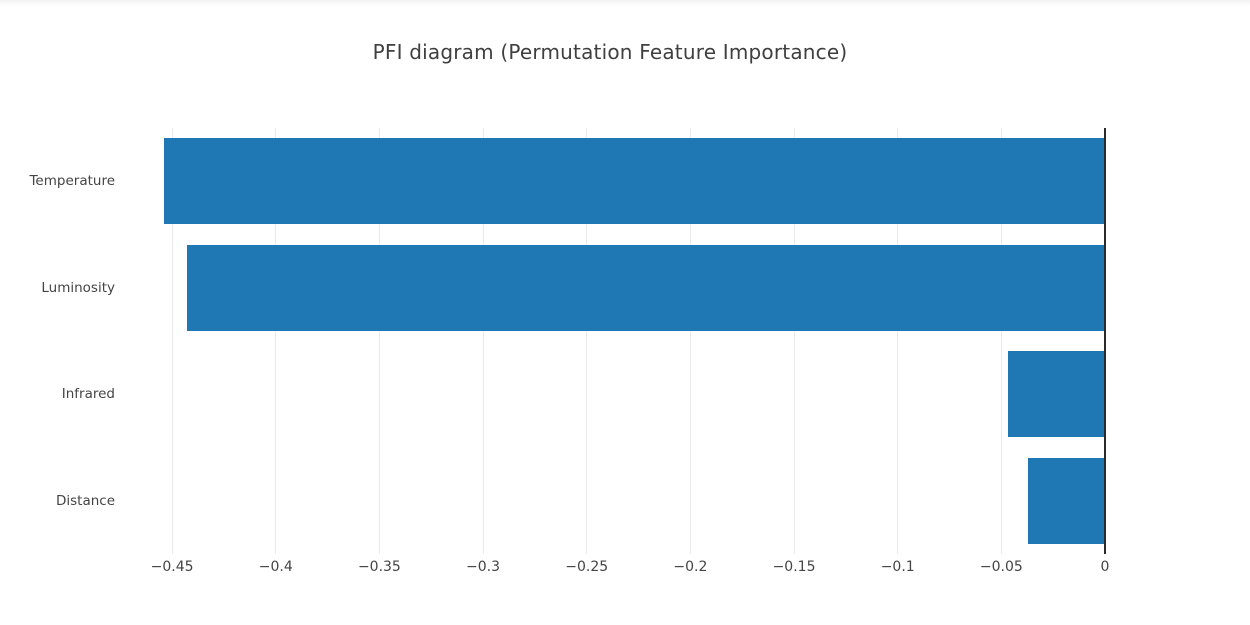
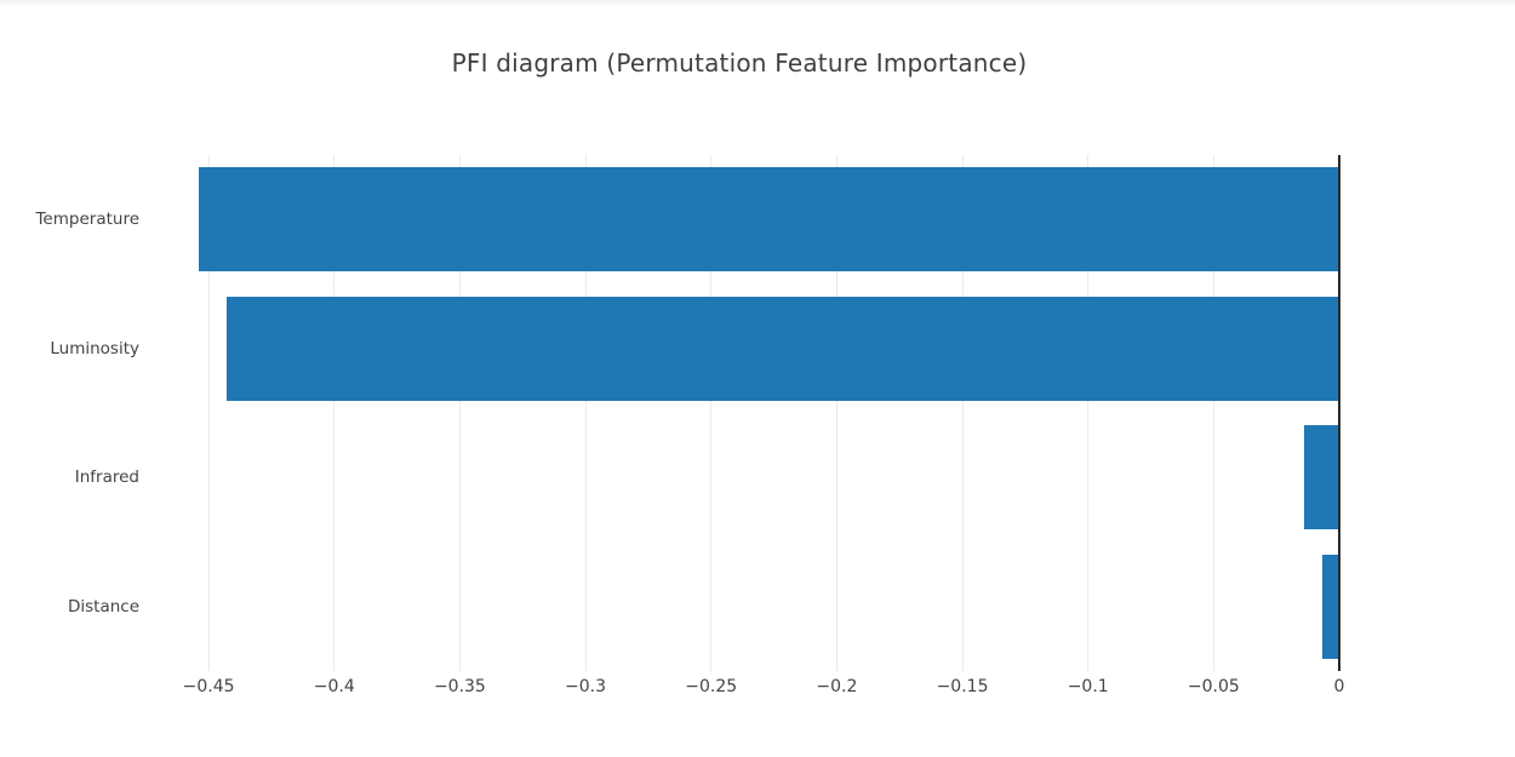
Infrared: -0.047 -> -0.014
Distance: -0.037 -> -0.007
